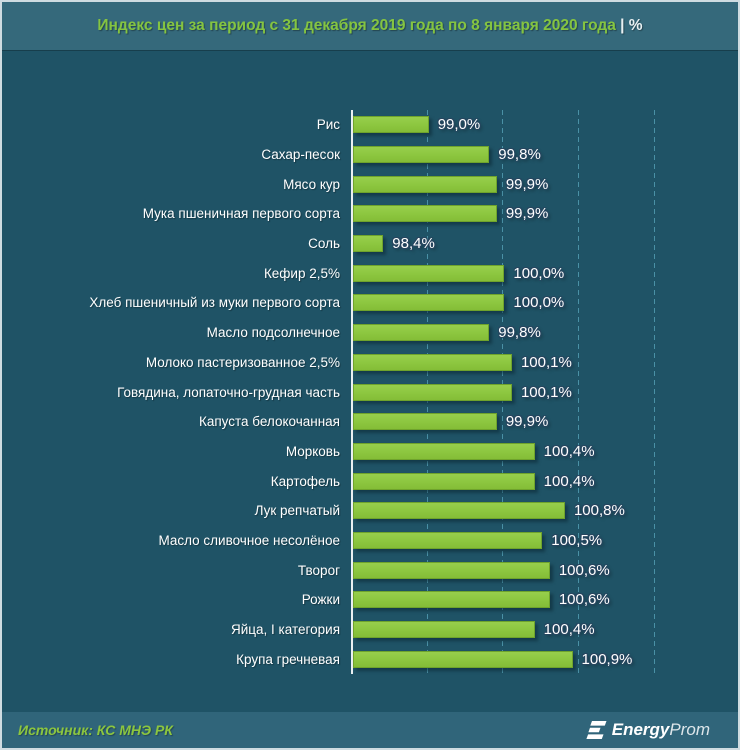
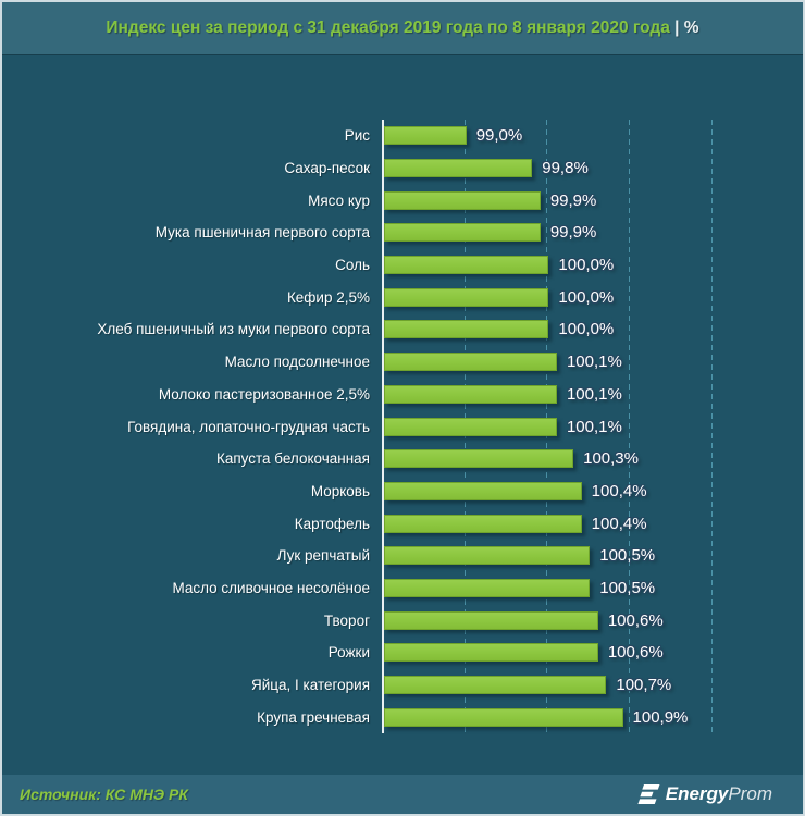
Соль: 98,4% -> 100,0%
Масло подсолнечное: 99,8% -> 100,1%
Капуста белокочанная: 99,9% -> 100,3%
Лук репчатый: 100,8% -> 100,5%
Яйца, I категория: 100,4% -> 100,7%
